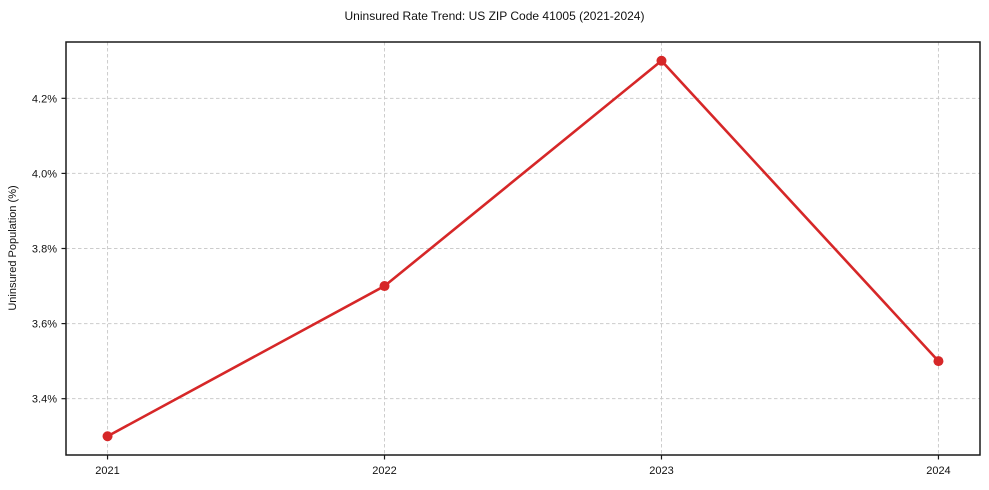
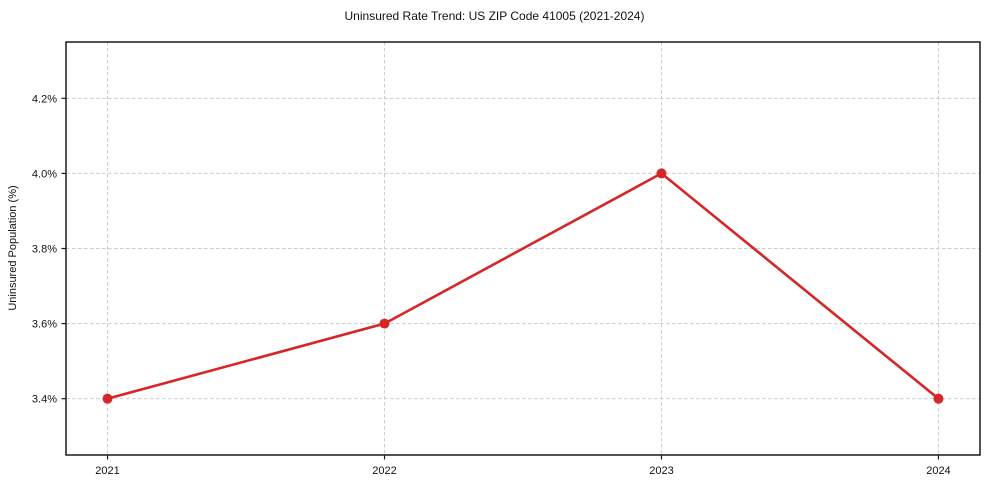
2021: 3.3% -> 3.4%
2022: 3.7% -> 3.6%
2023: 4.3% -> 4.0%
2024: 3.5% -> 3.4%
